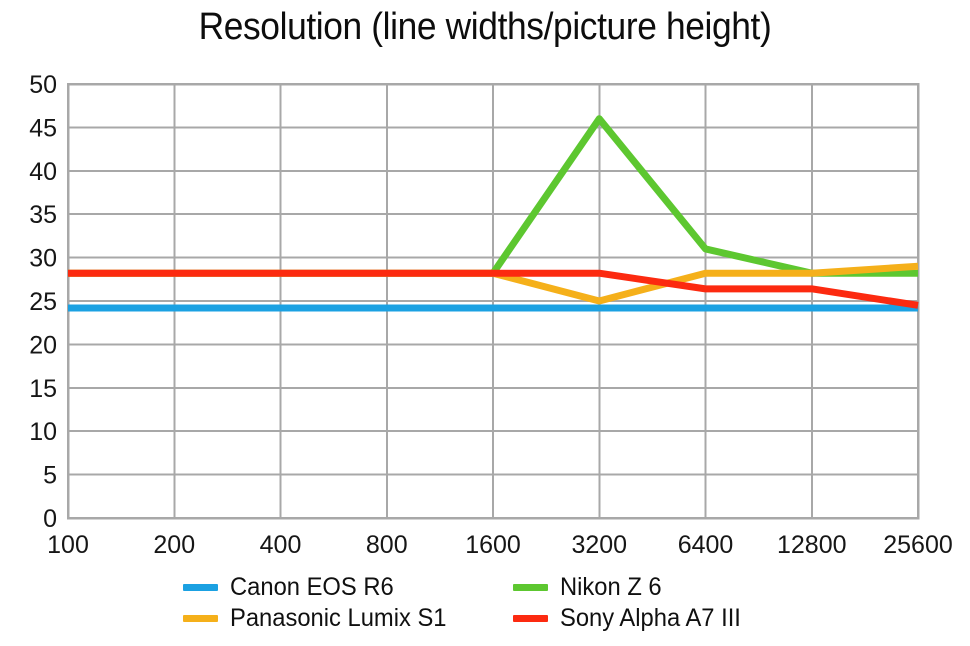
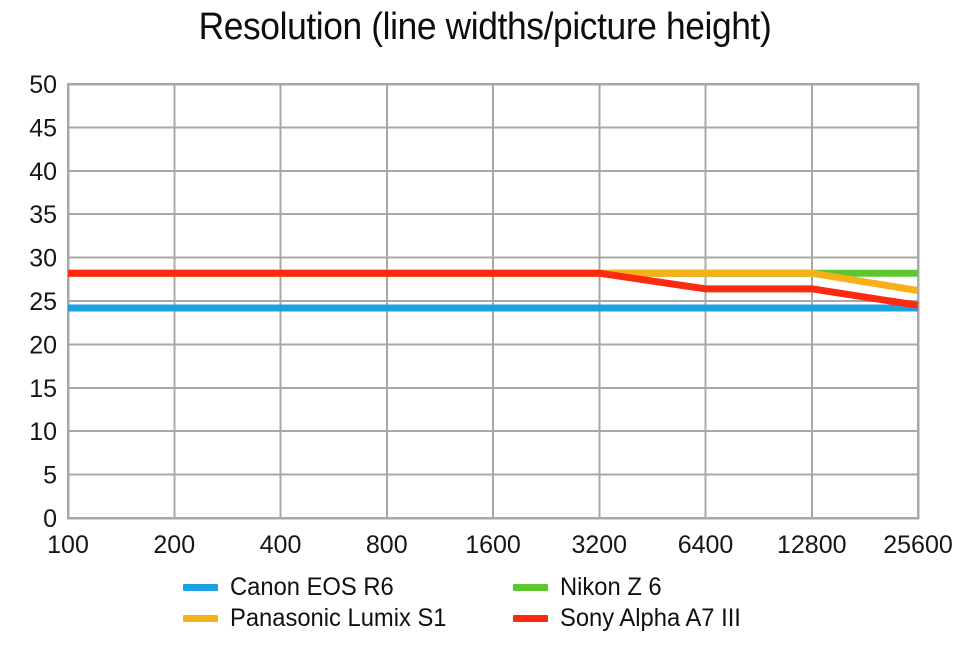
Nikon Z 6/3200: 46 -> 28
Panasonic Lumix S1/3200: 25 -> 28
Nikon Z 6/6400: 31 -> 28
Panasonic Lumix S1/25600: 29 -> 26
